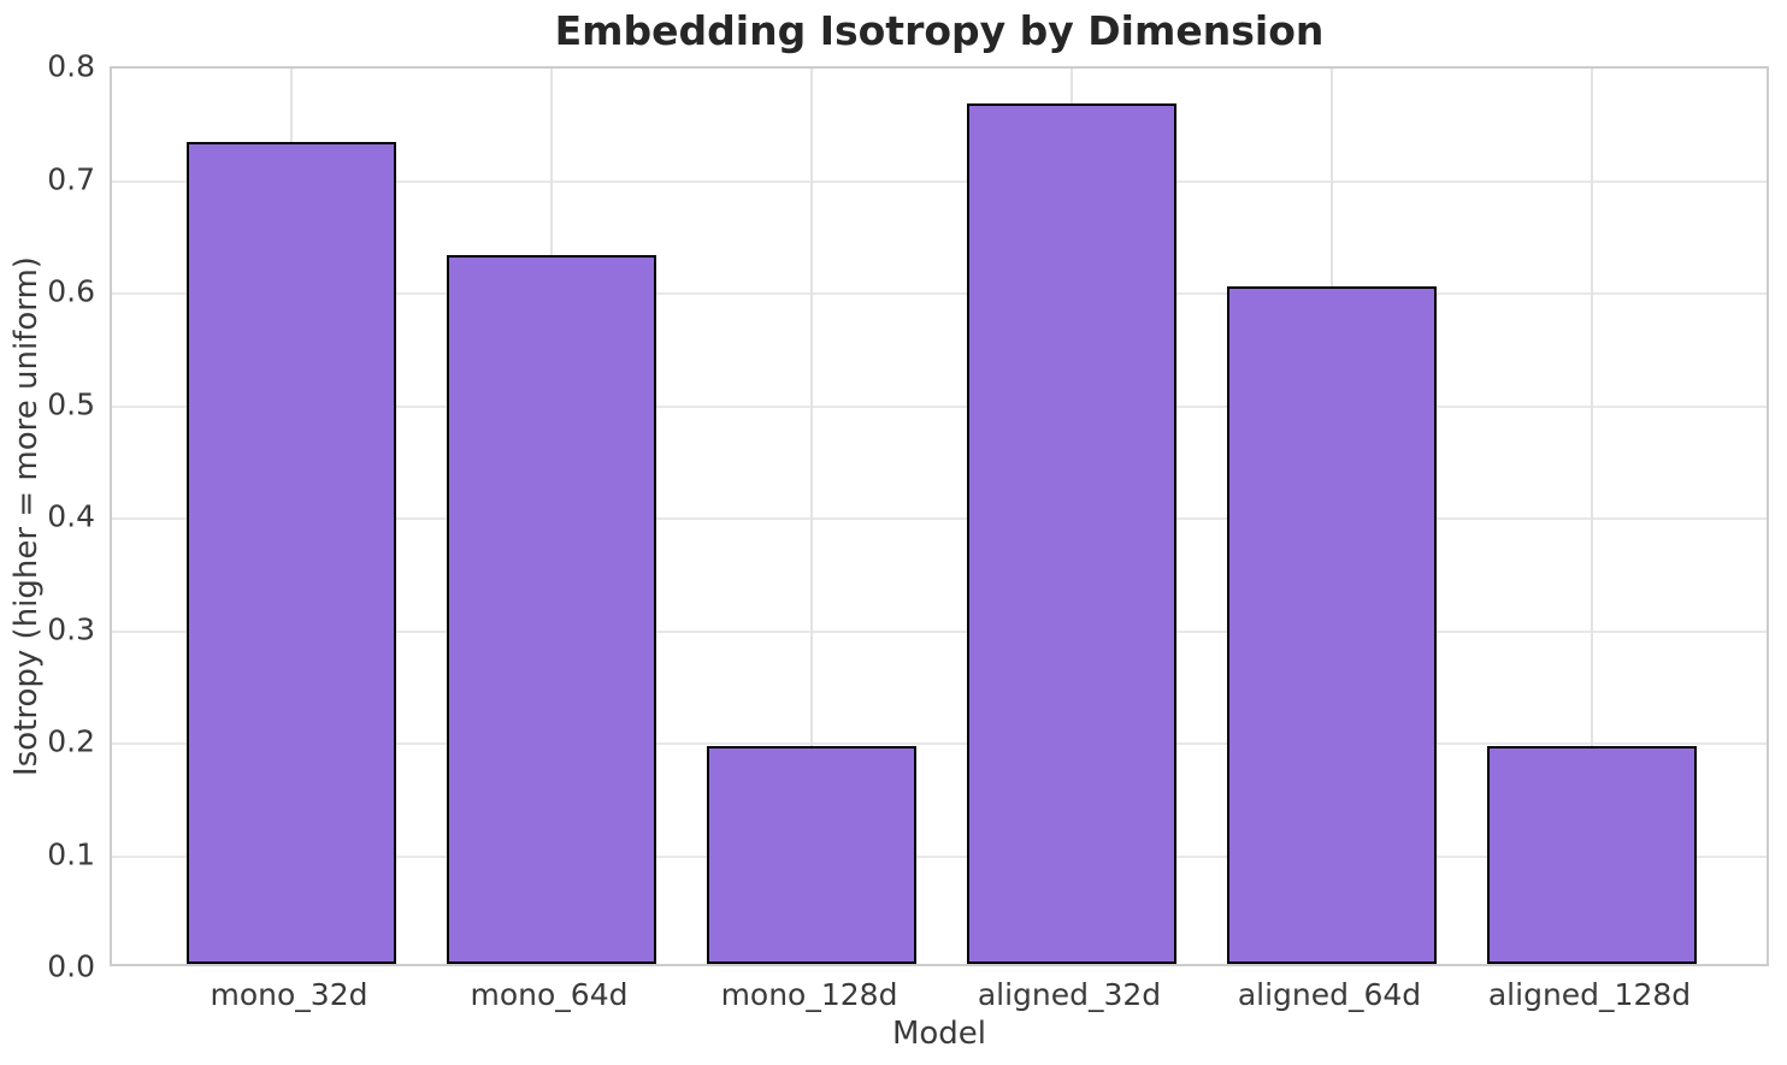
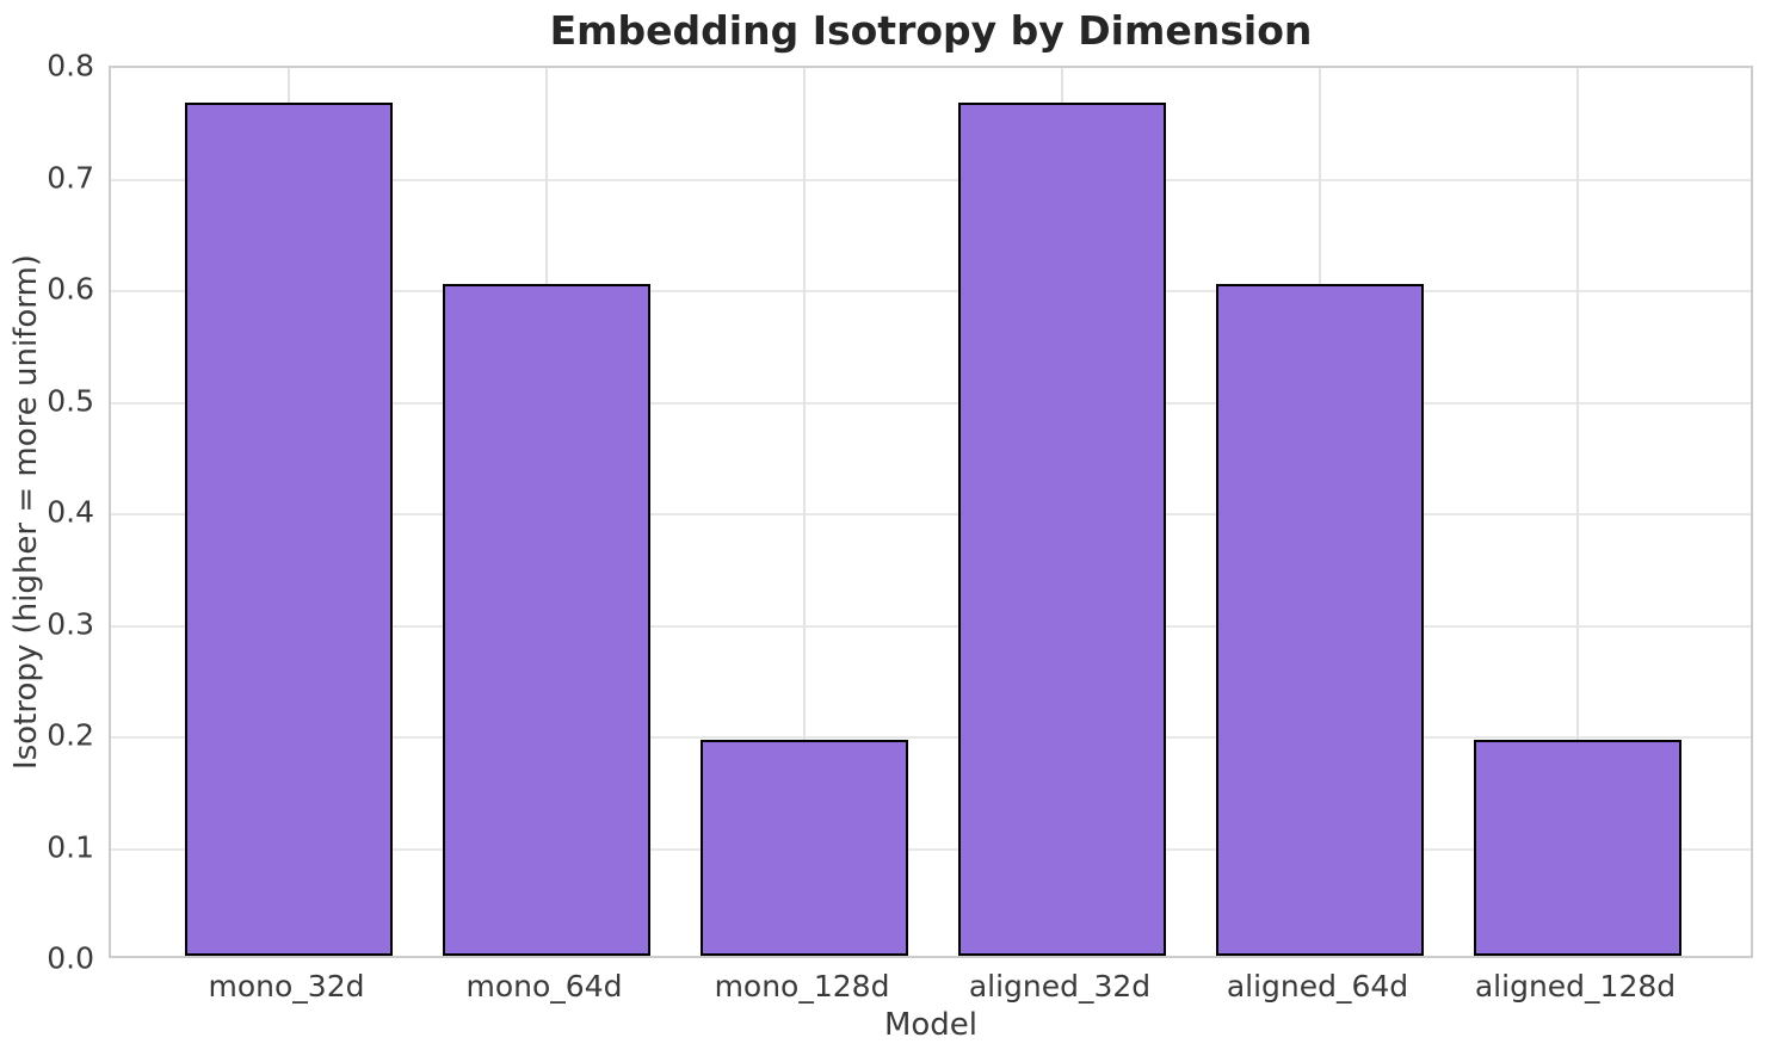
mono_32d: 0.73 -> 0.77
mono_64d: 0.63 -> 0.60
